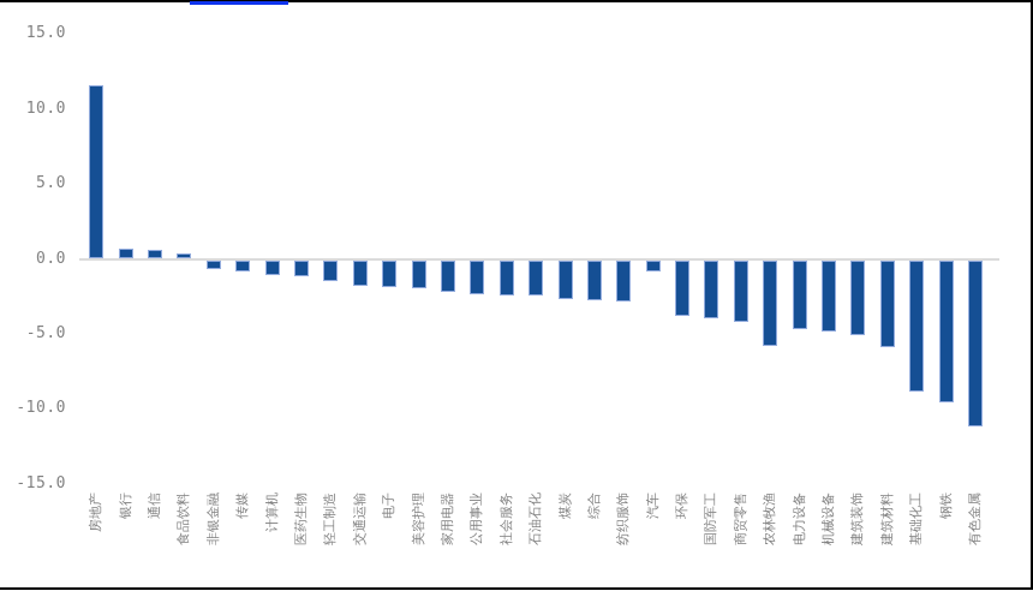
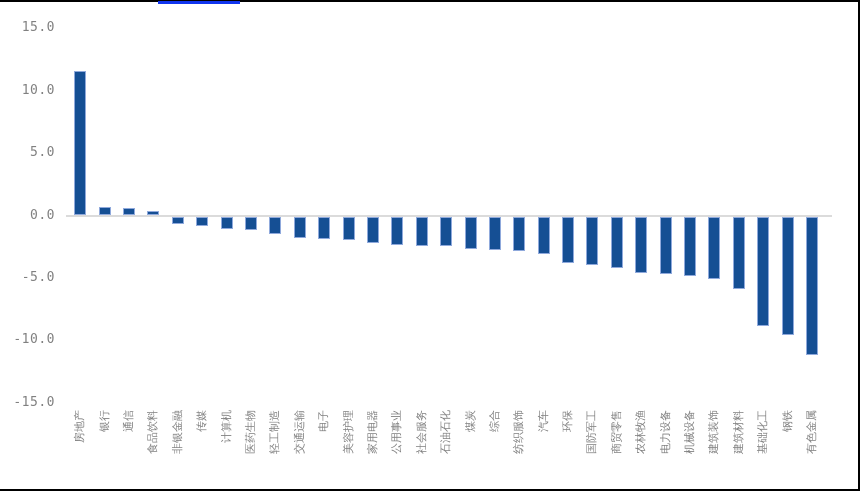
汽车: -0.8 -> -3.0
农林牧渔: -5.7 -> -4.5
